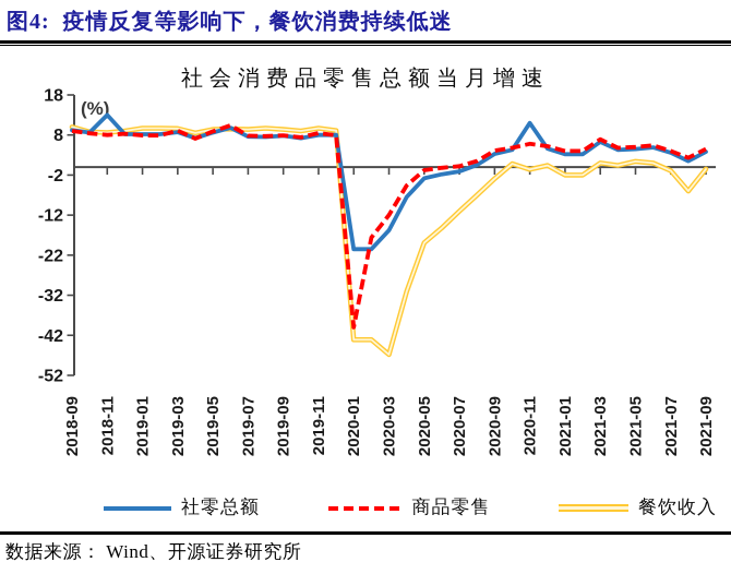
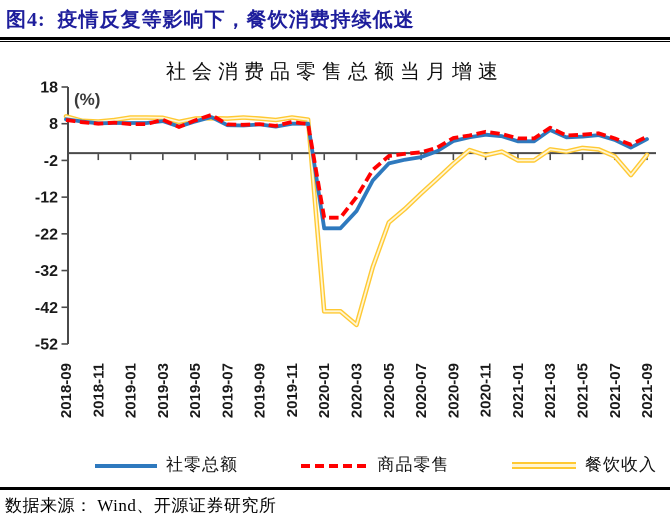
社零总额/2018-11: 13 -> 8
商品零售/2020-01: -40 -> -18
社零总额/2020-11: 11 -> 5
